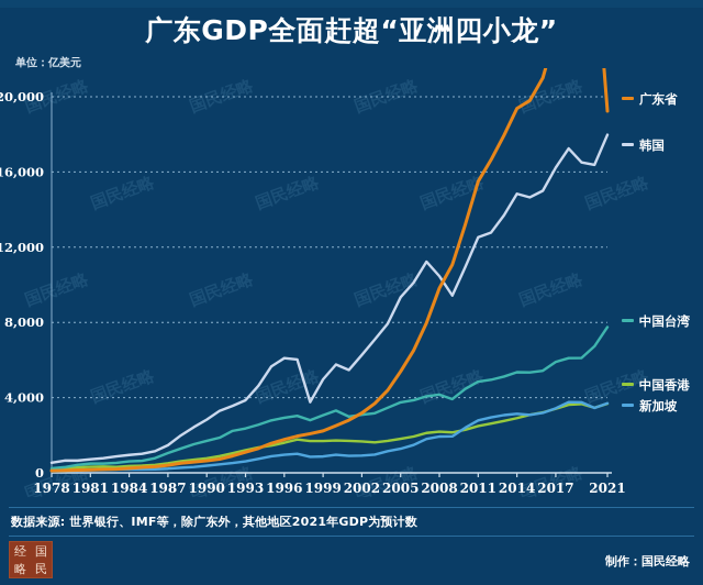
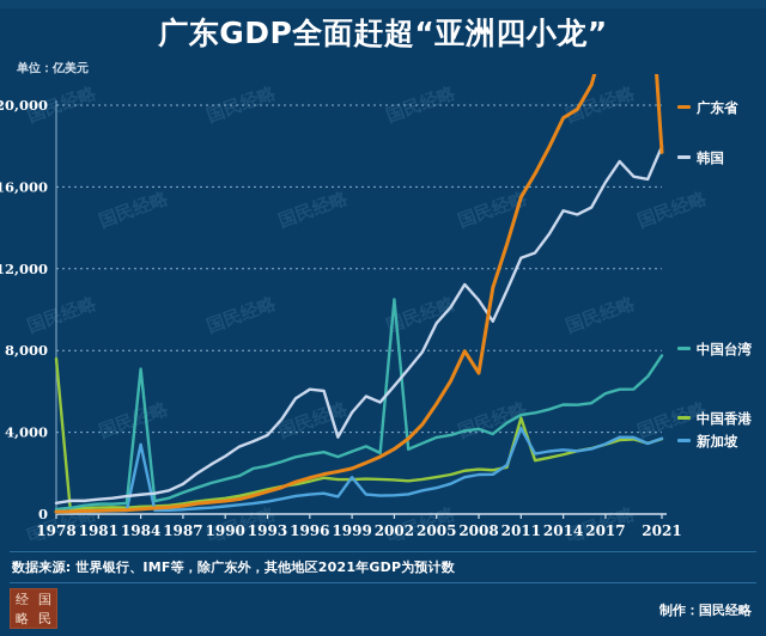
中国香港/1978: 200 -> 7600
中国台湾/1984: 600 -> 7100
新加坡/1984: 200 -> 3400
新加坡/1999: 900 -> 1800
中国台湾/2002: 3100 -> 10500
广东省/2008: 9800 -> 6900
中国香港/2011: 2500 -> 4700
新加坡/2011: 2800 -> 4200
广东省/2021: 19200 -> 17700
